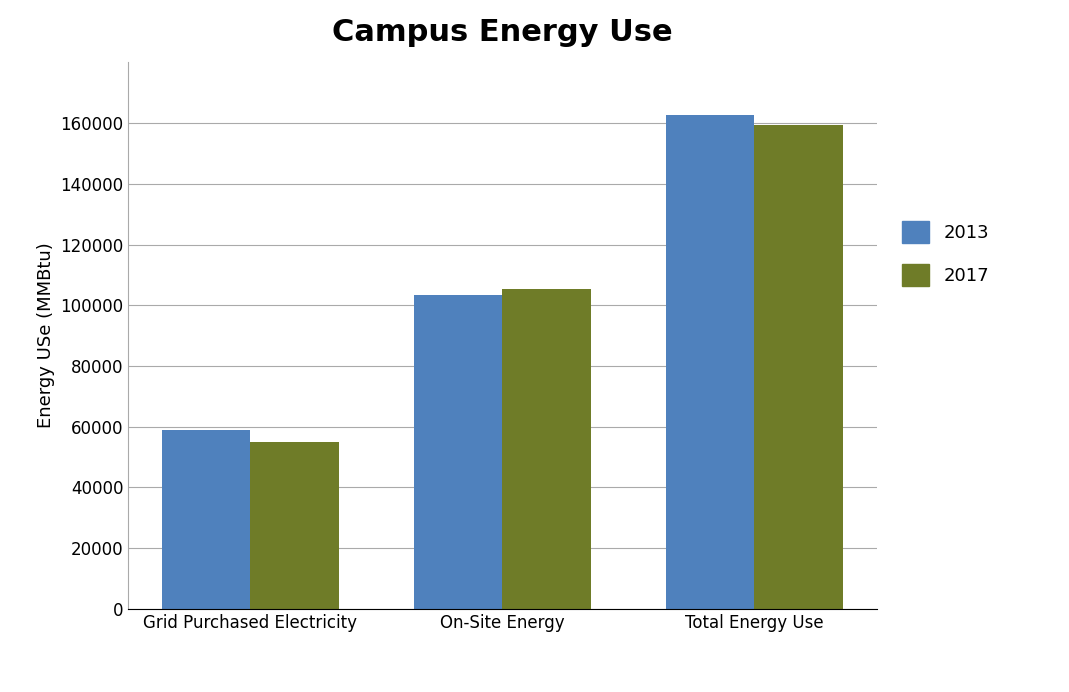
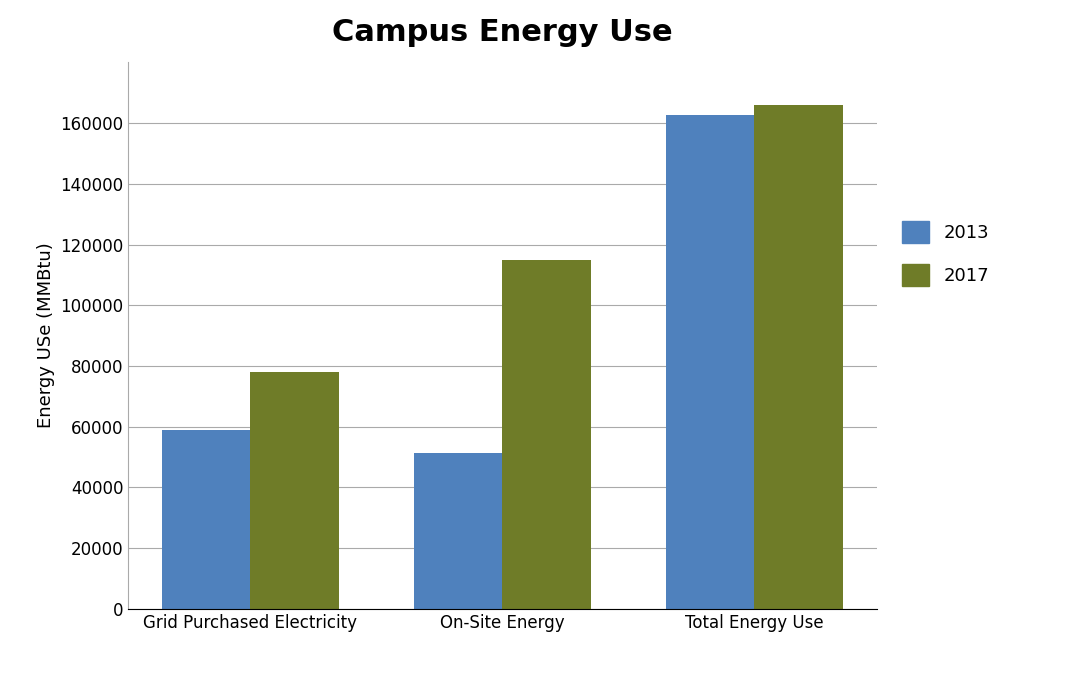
2017/Grid Purchased Electricity: 55000 -> 78000
2013/On-Site Energy: 103500 -> 51500
2017/On-Site Energy: 105500 -> 115000
2017/Total Energy Use: 159500 -> 166000
